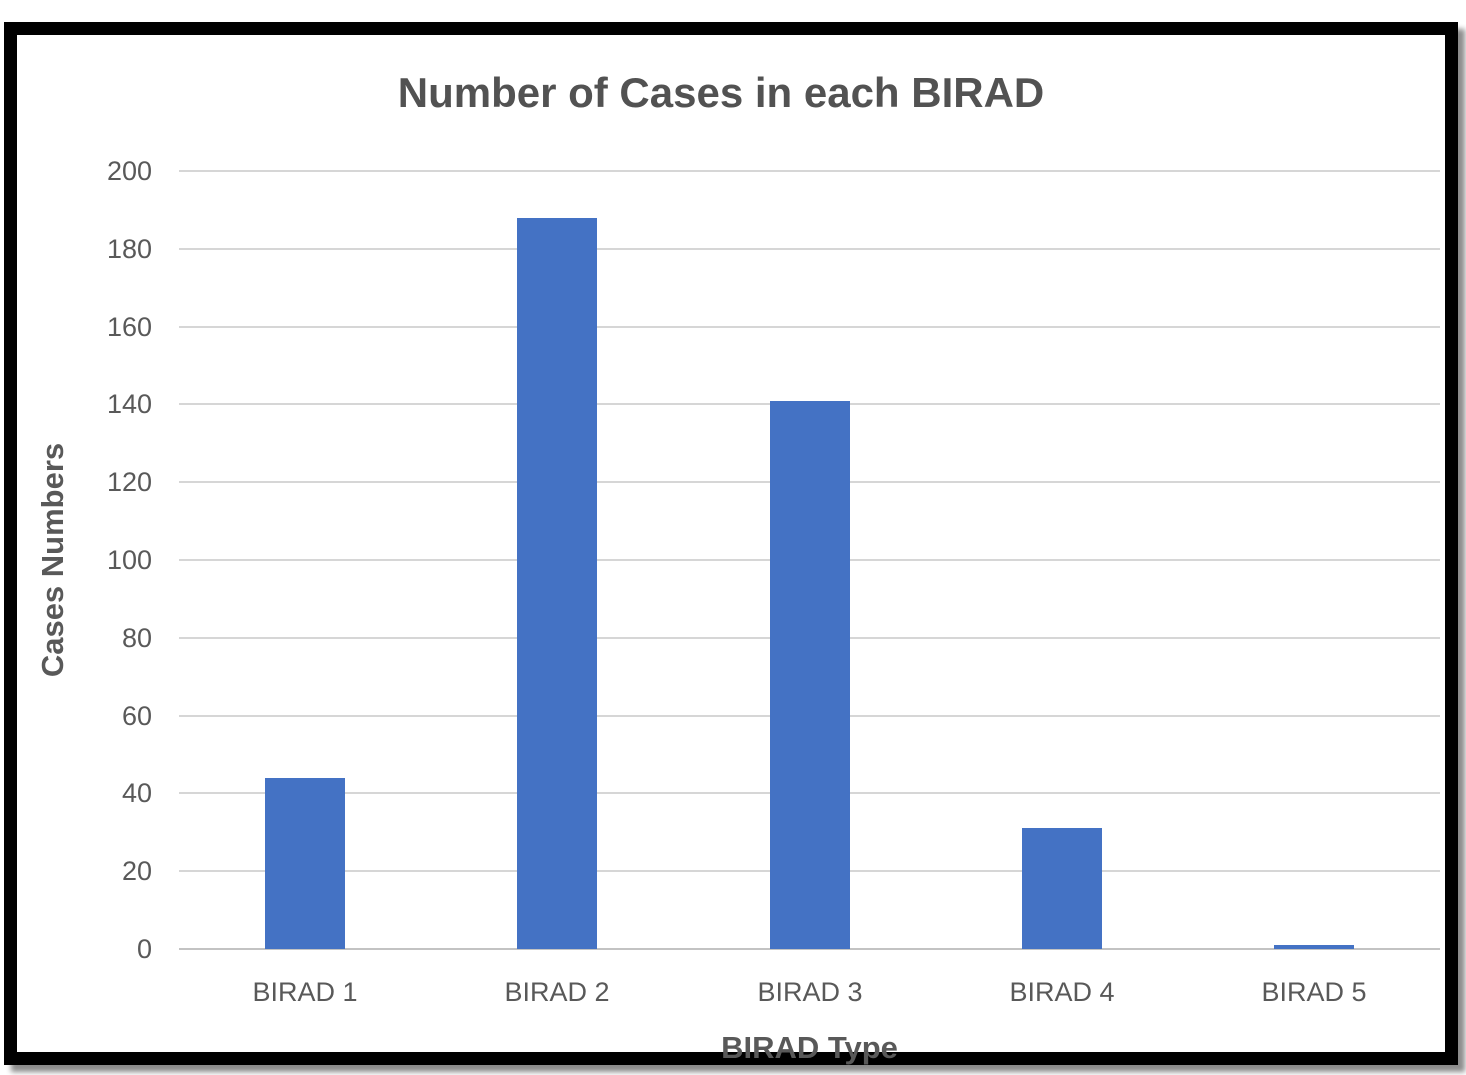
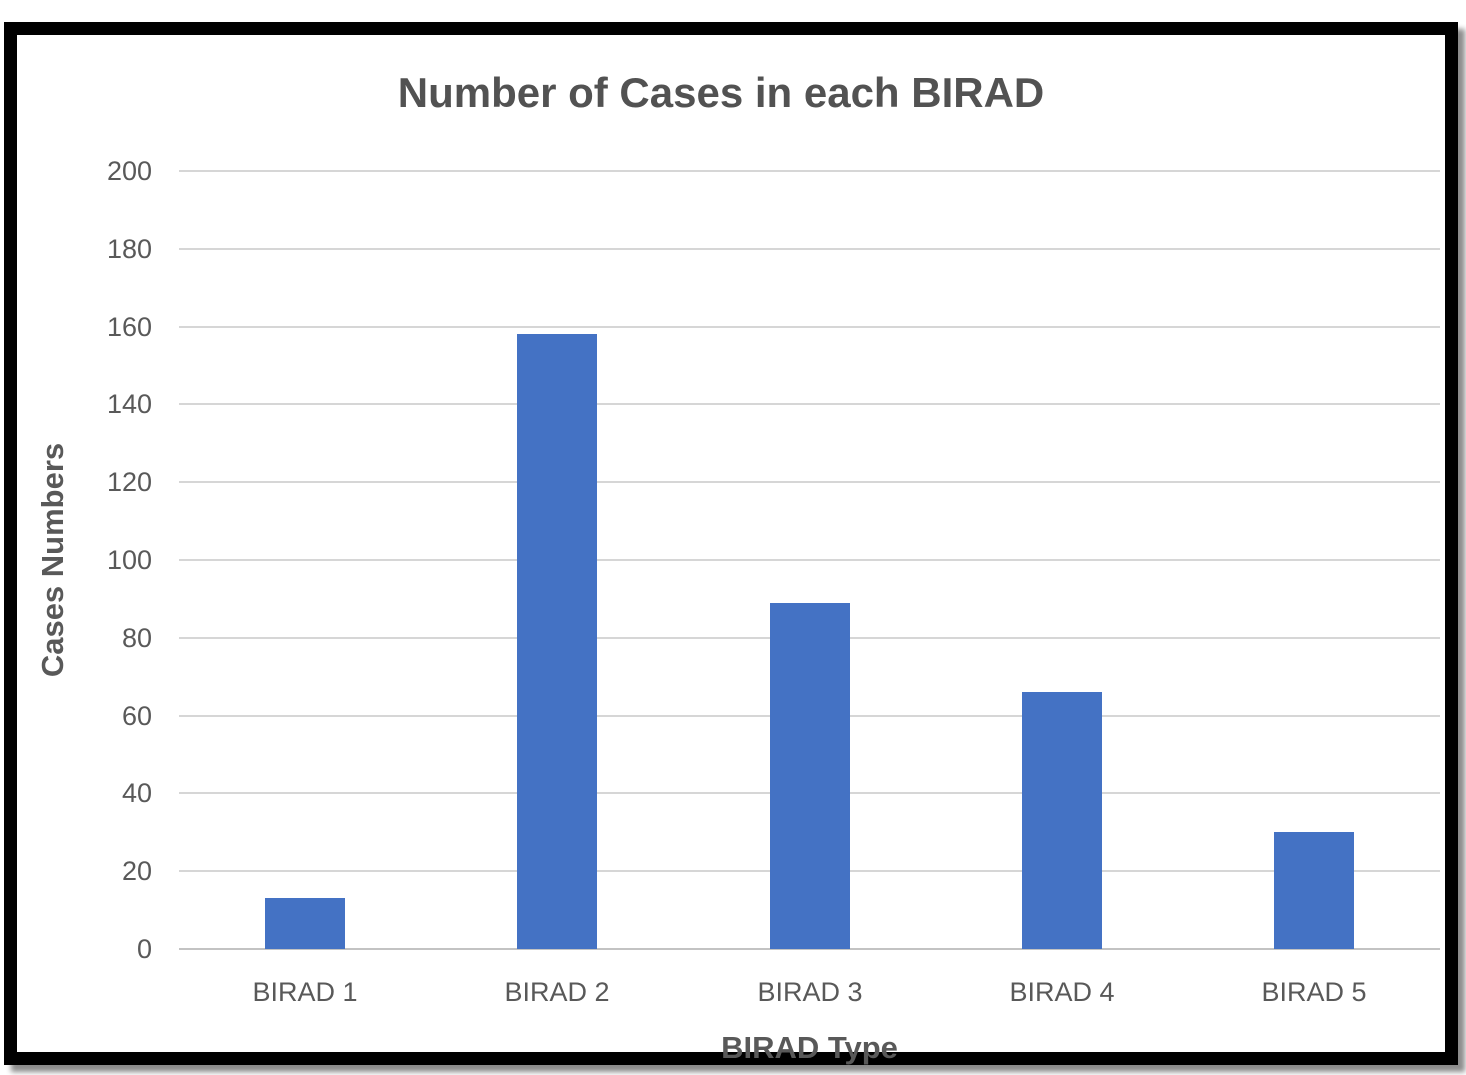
BIRAD 1: 44 -> 13
BIRAD 2: 188 -> 158
BIRAD 3: 141 -> 89
BIRAD 4: 31 -> 66
BIRAD 5: 1 -> 30
